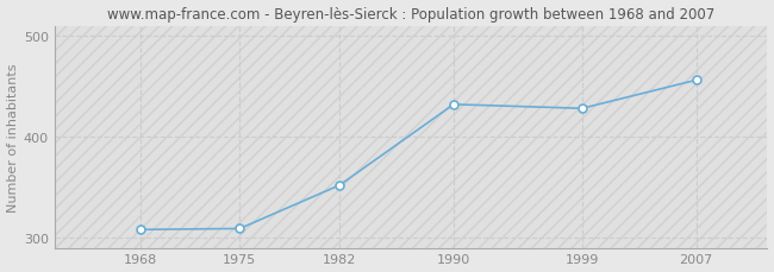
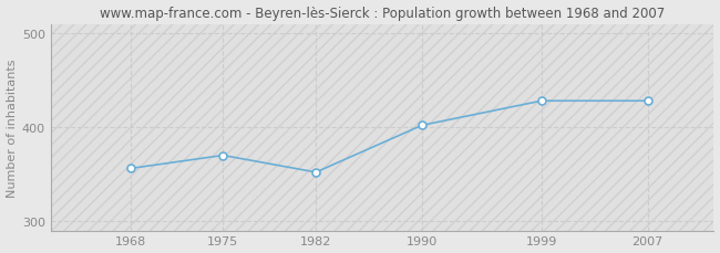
1968: 308 -> 356
1975: 309 -> 370
1990: 432 -> 402
2007: 456 -> 428
